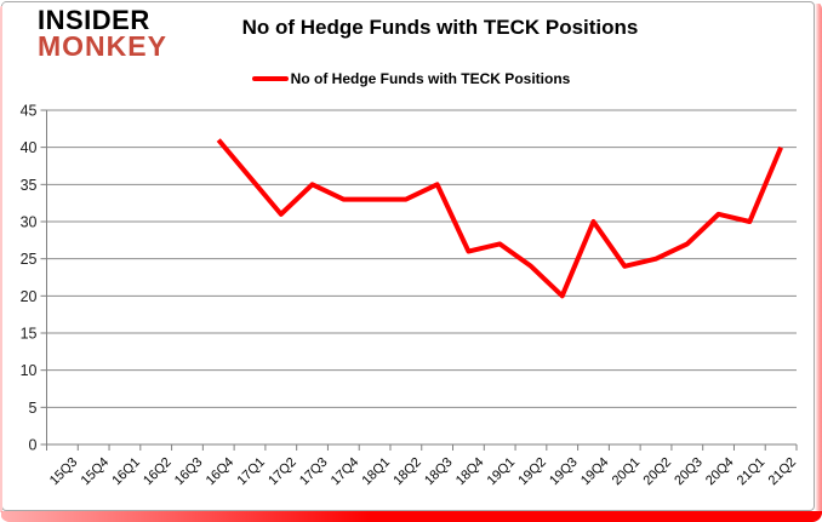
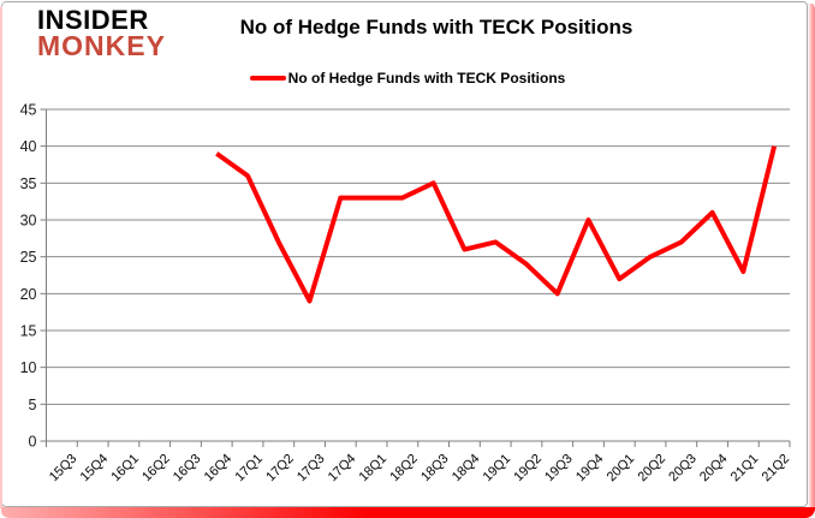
16Q4: 41 -> 39
17Q2: 31 -> 27
17Q3: 35 -> 19
20Q1: 24 -> 22
21Q1: 30 -> 23
